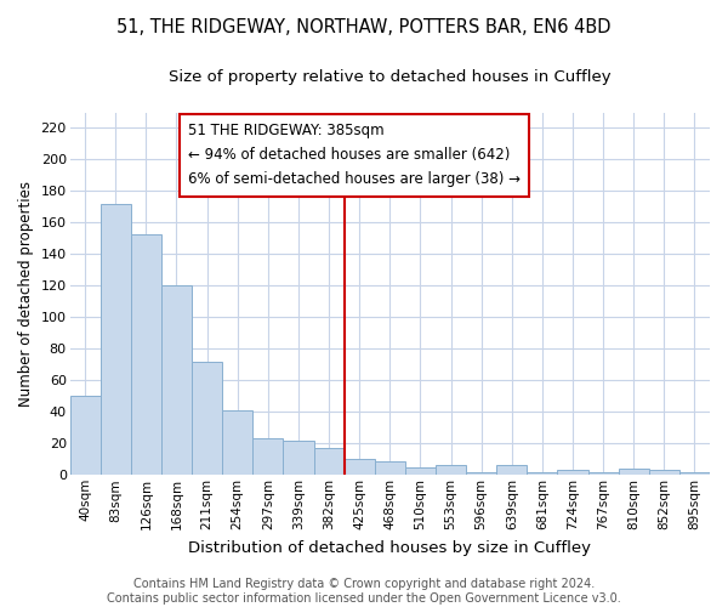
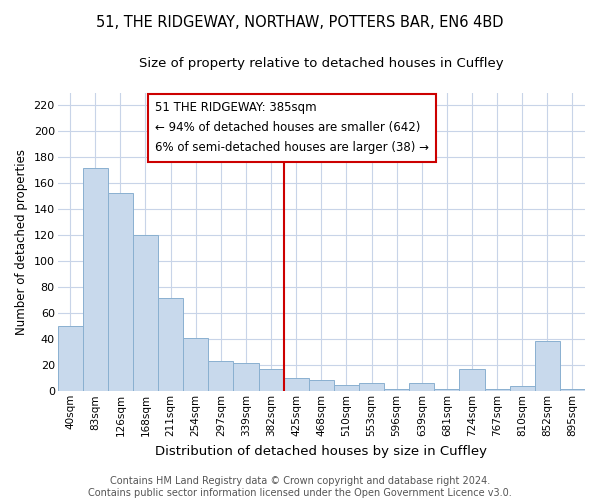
724sqm: 3 -> 17
852sqm: 3 -> 39
